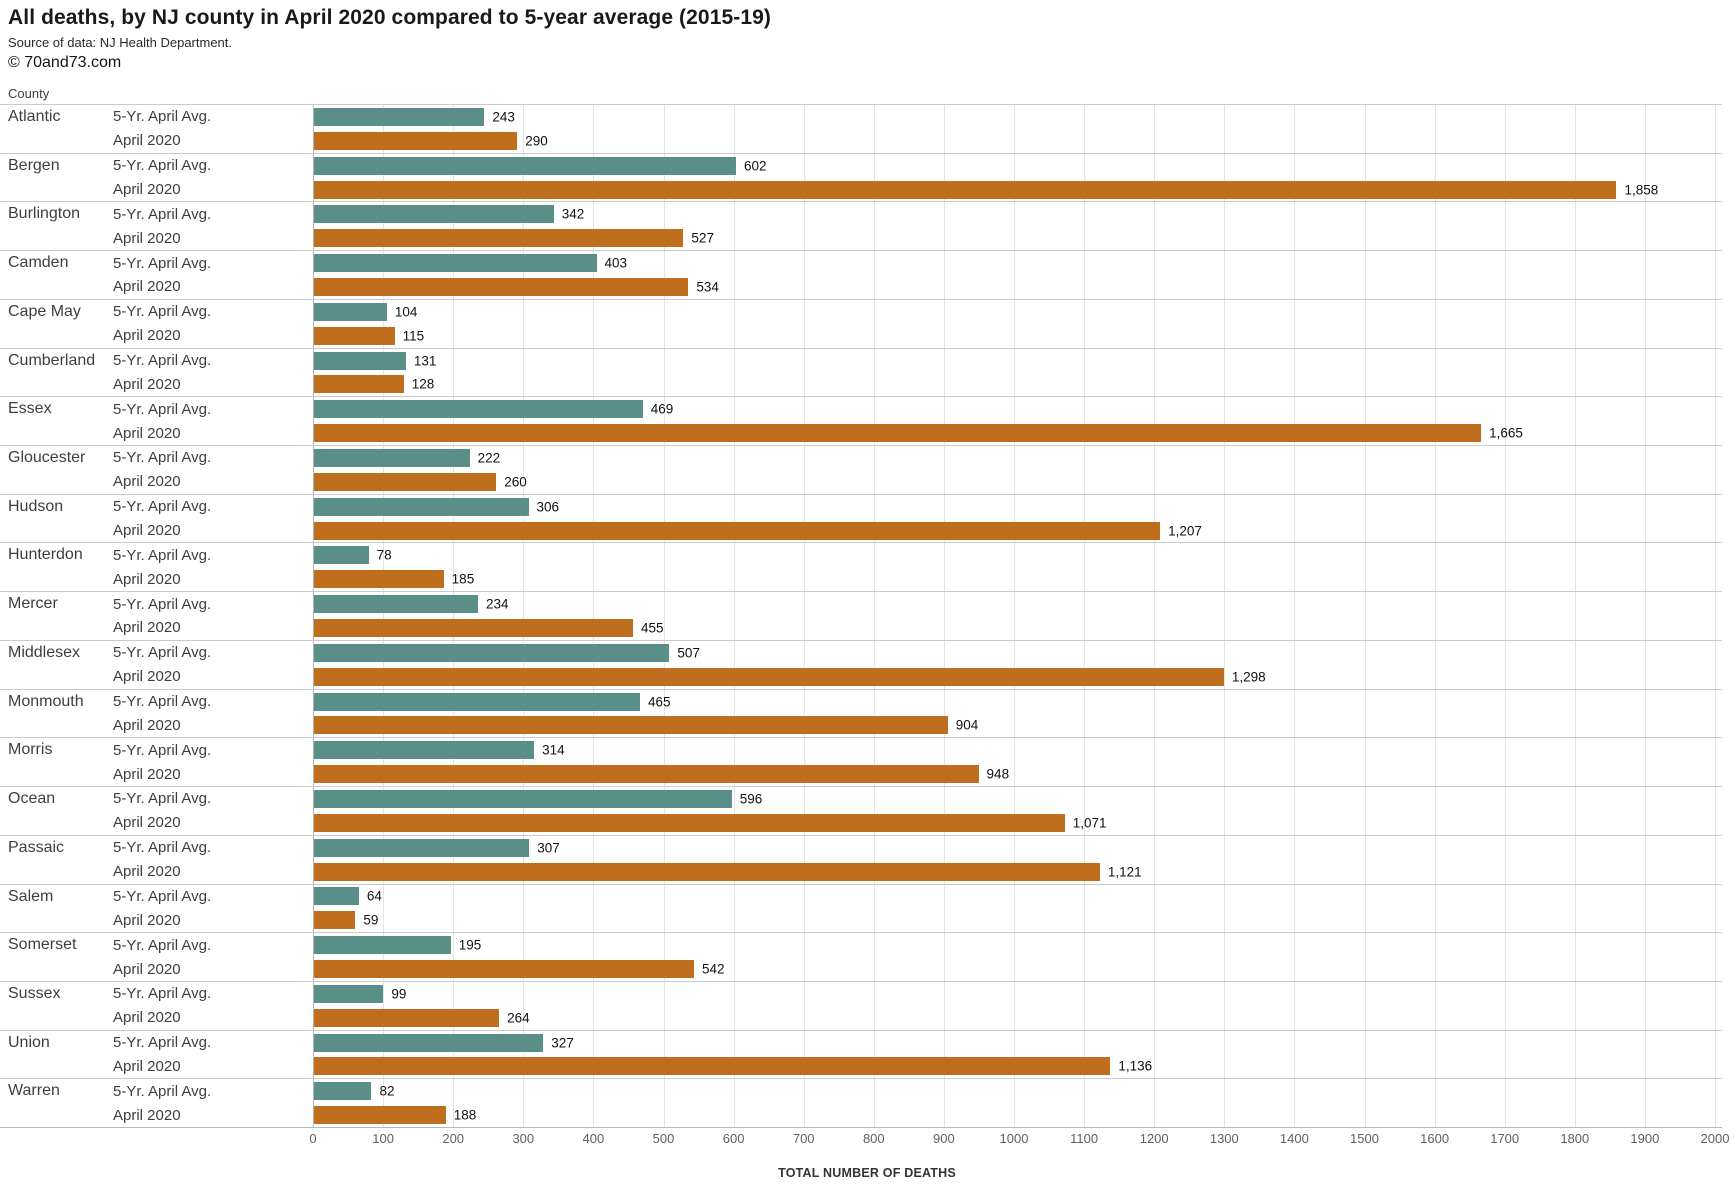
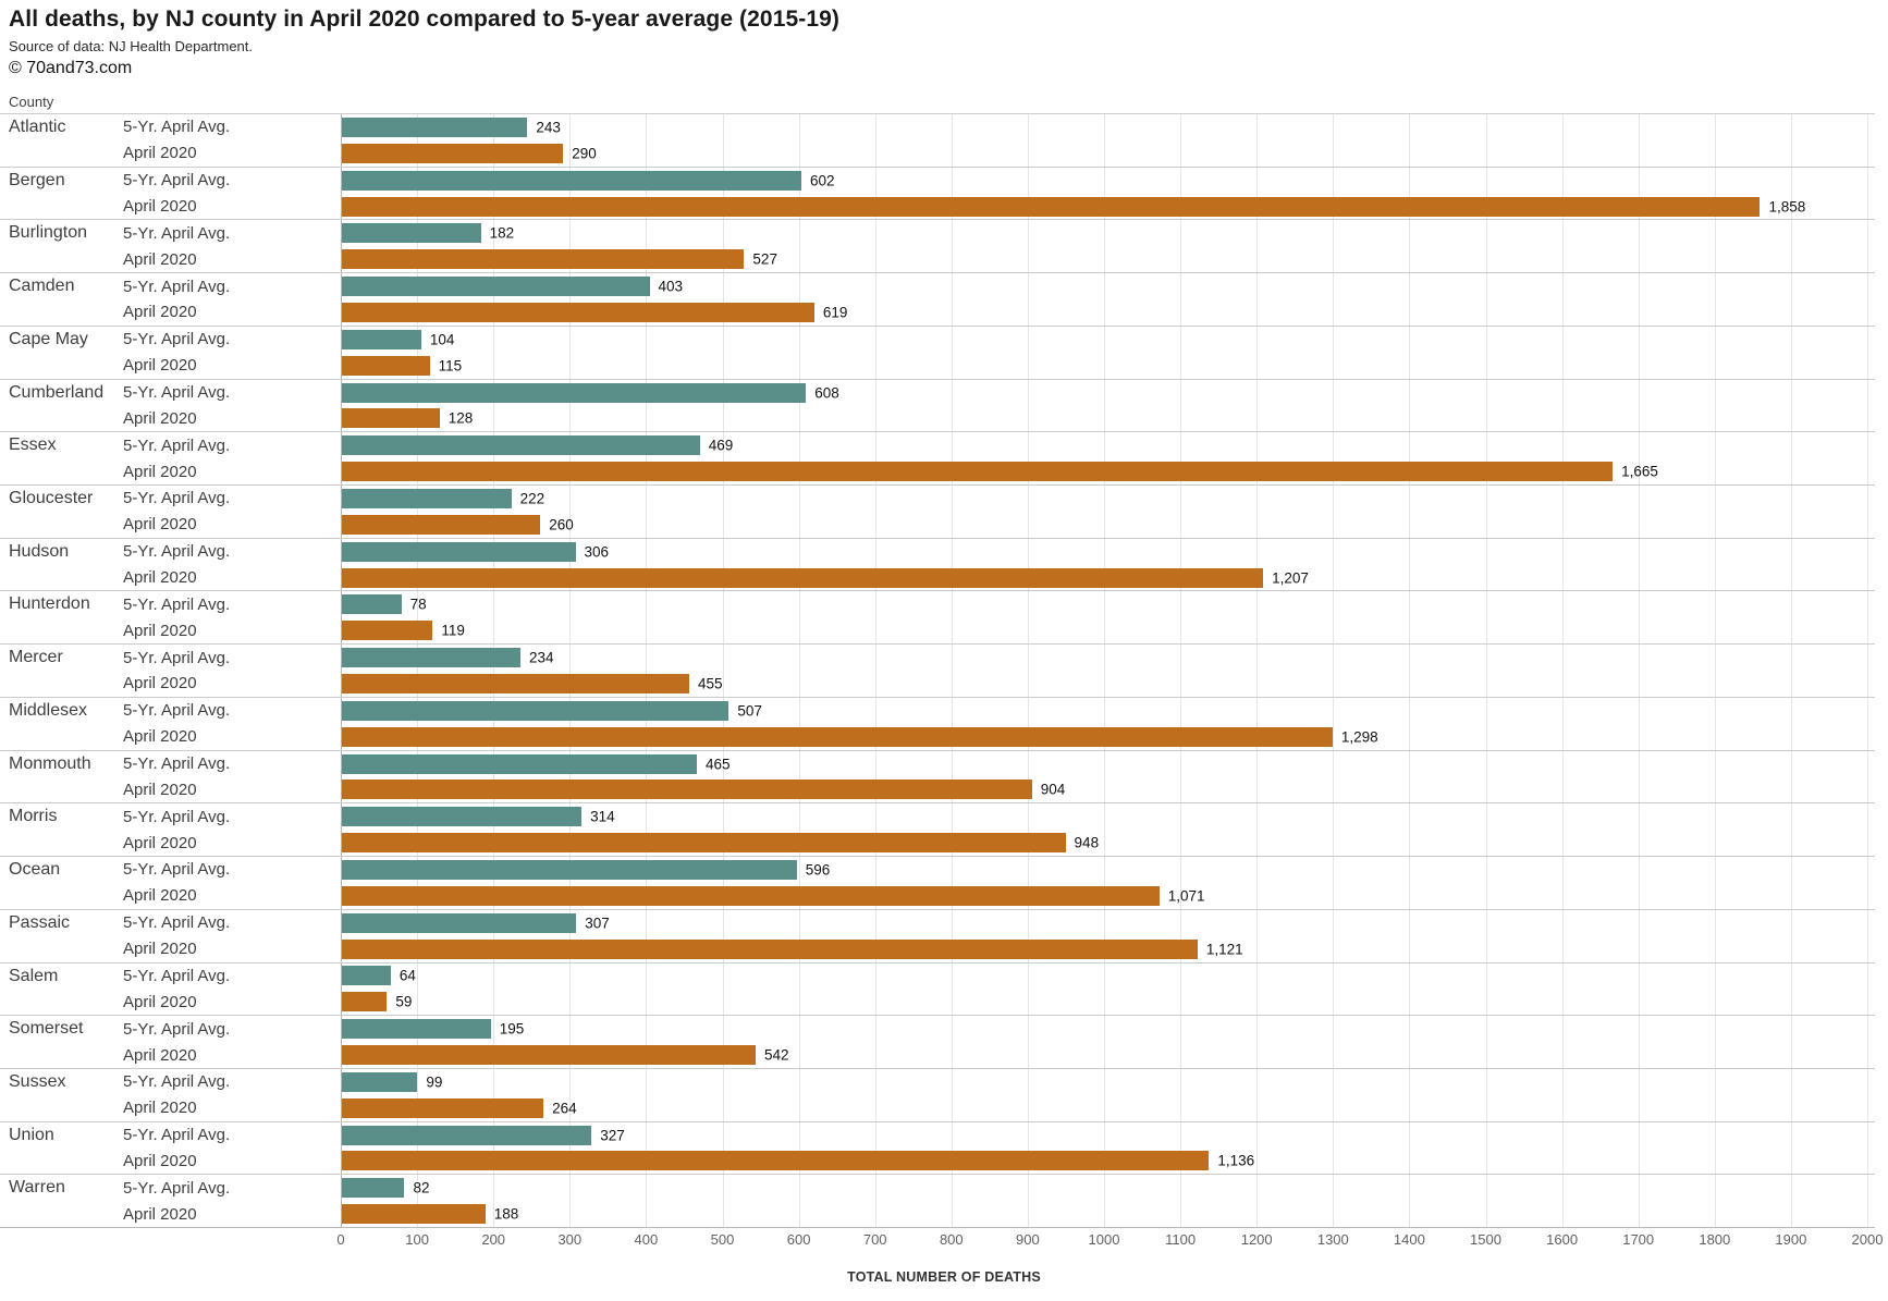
5-Yr. April Avg./Burlington: 342 -> 182
April 2020/Camden: 534 -> 619
5-Yr. April Avg./Cumberland: 131 -> 608
April 2020/Hunterdon: 185 -> 119
